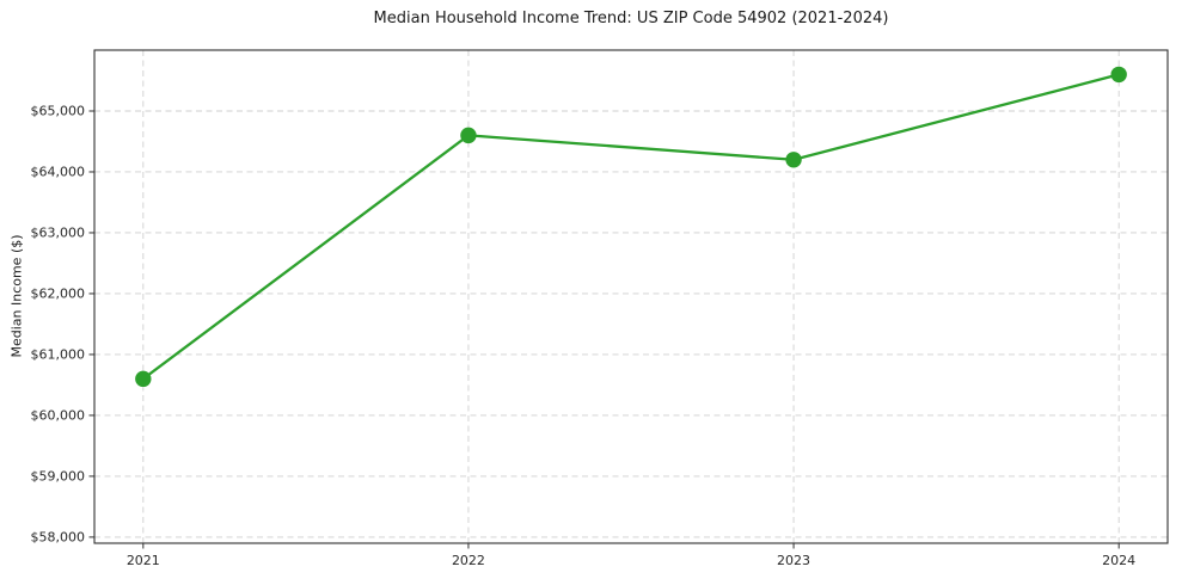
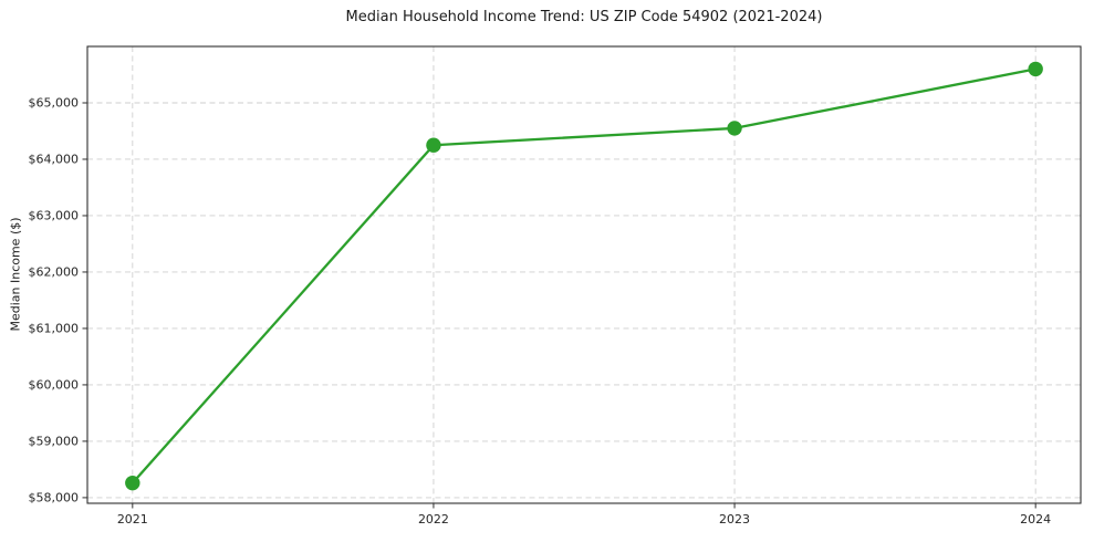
2021: $60600 -> $58300
2022: $64600 -> $64200
2023: $64200 -> $64600
